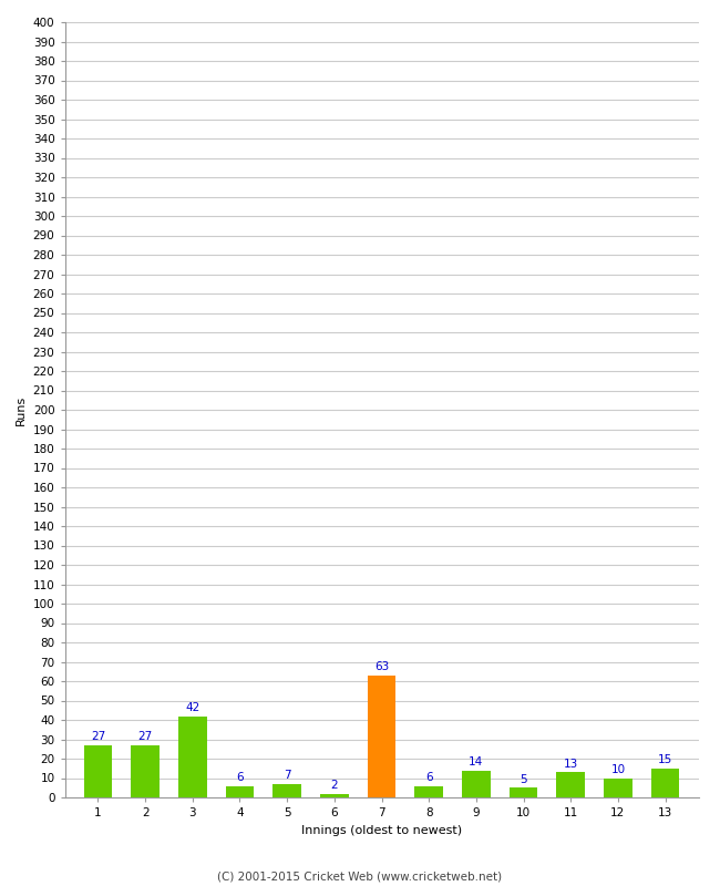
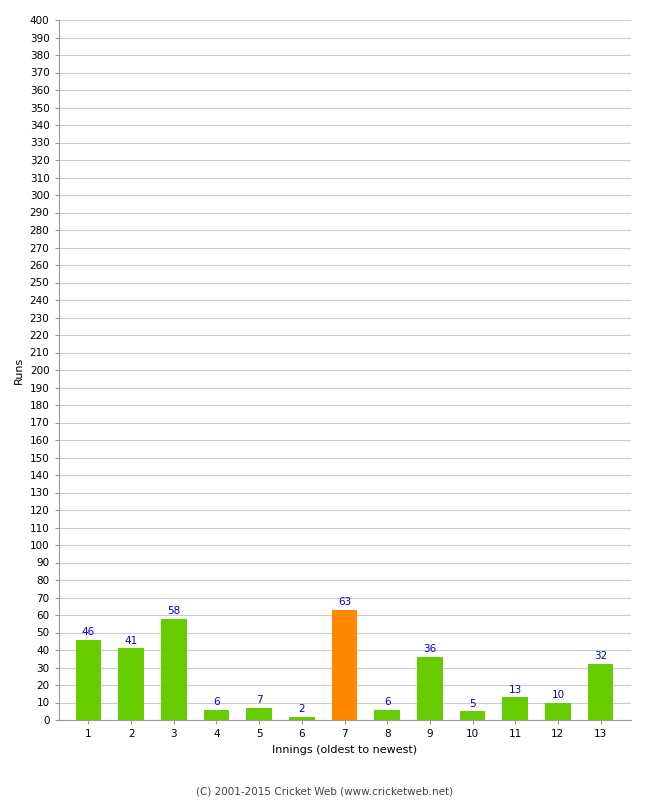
1: 27 -> 46
2: 27 -> 41
3: 42 -> 58
9: 14 -> 36
13: 15 -> 32
